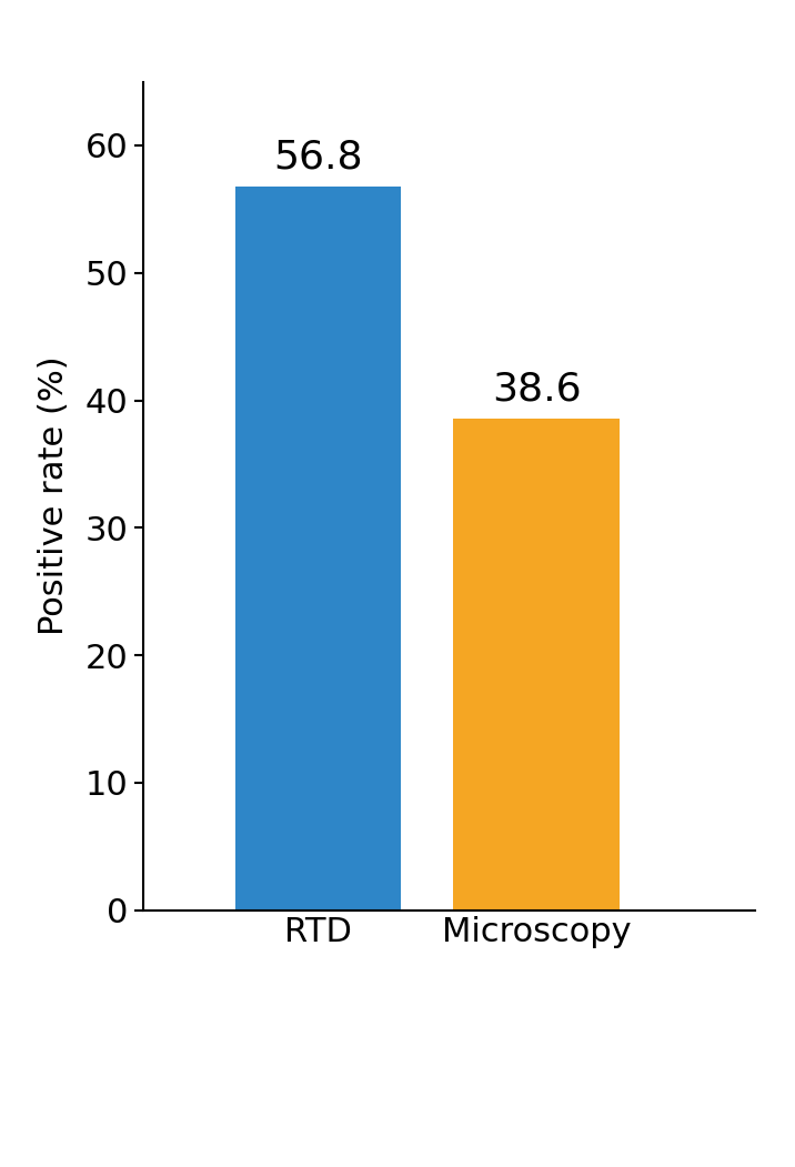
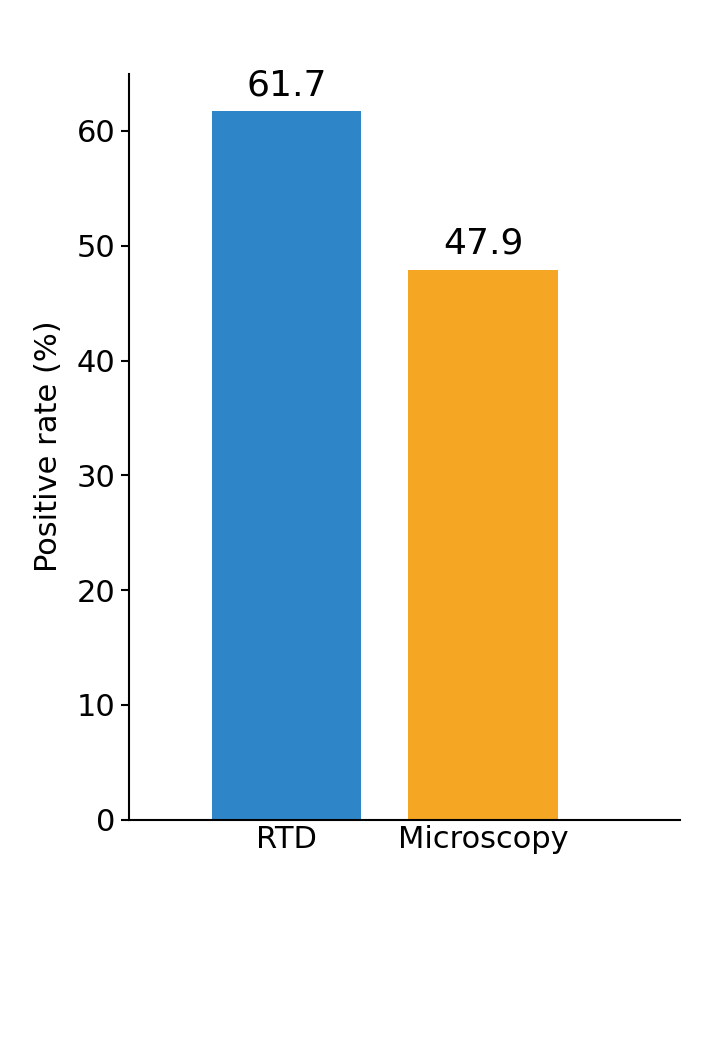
RTD: 56.8 -> 61.7
Microscopy: 38.6 -> 47.9
